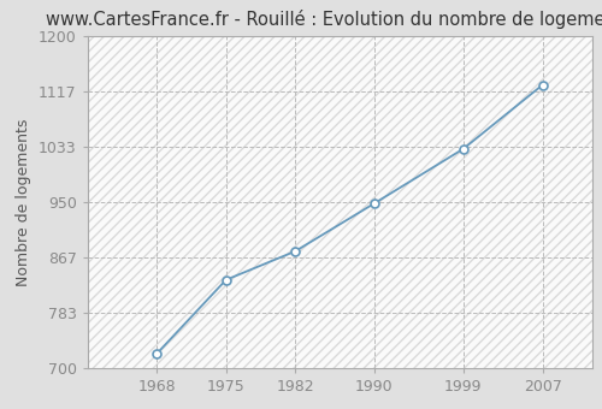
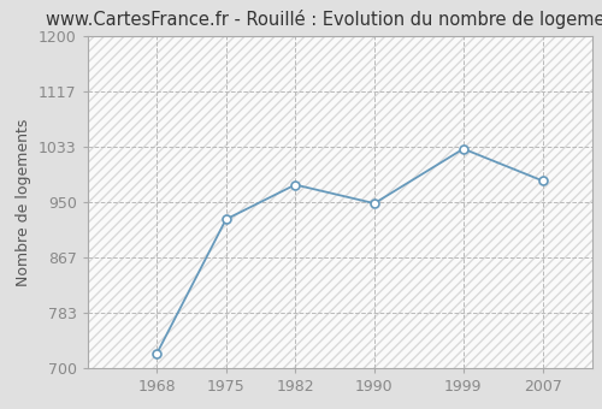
1975: 833 -> 924
1982: 876 -> 976
2007: 1126 -> 982
